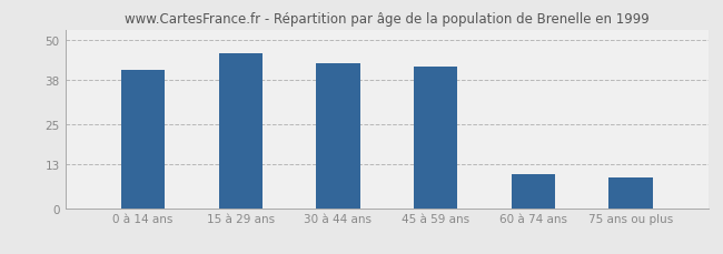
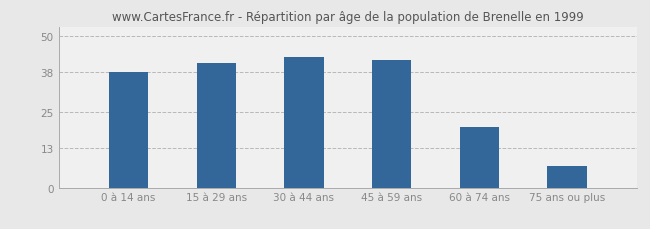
0 à 14 ans: 41 -> 38
15 à 29 ans: 46 -> 41
60 à 74 ans: 10 -> 20
75 ans ou plus: 9 -> 7
